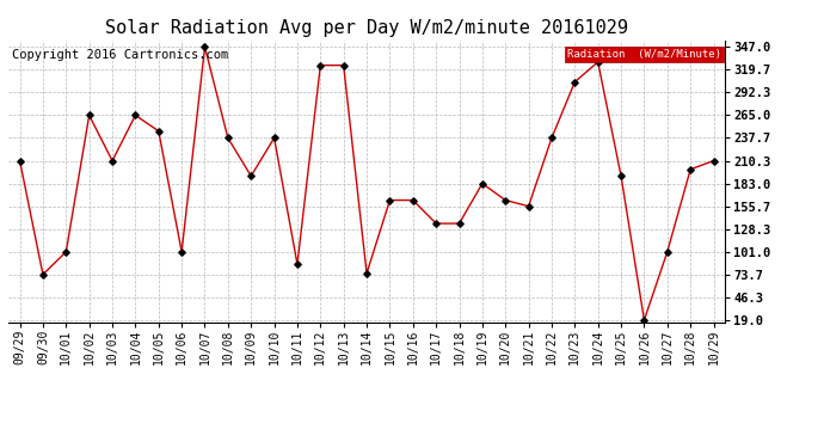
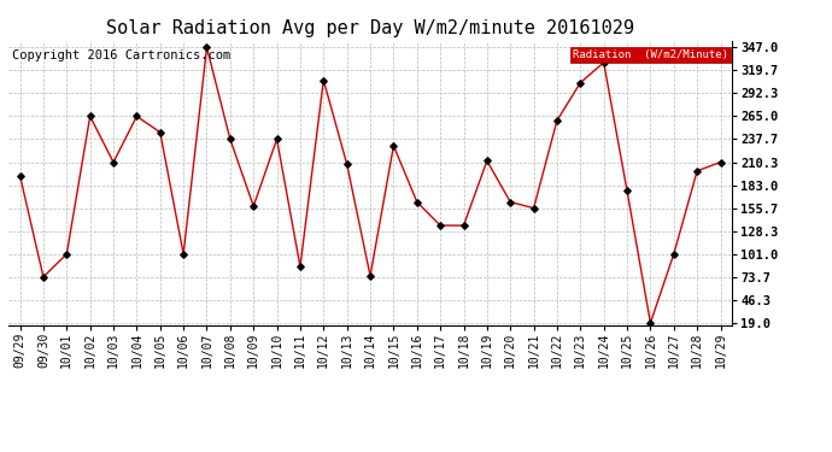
09/29: 210 -> 194
10/09: 192 -> 158
10/12: 325 -> 308
10/13: 325 -> 208
10/15: 163 -> 230
10/19: 183 -> 212
10/22: 238 -> 260
10/25: 192 -> 176
